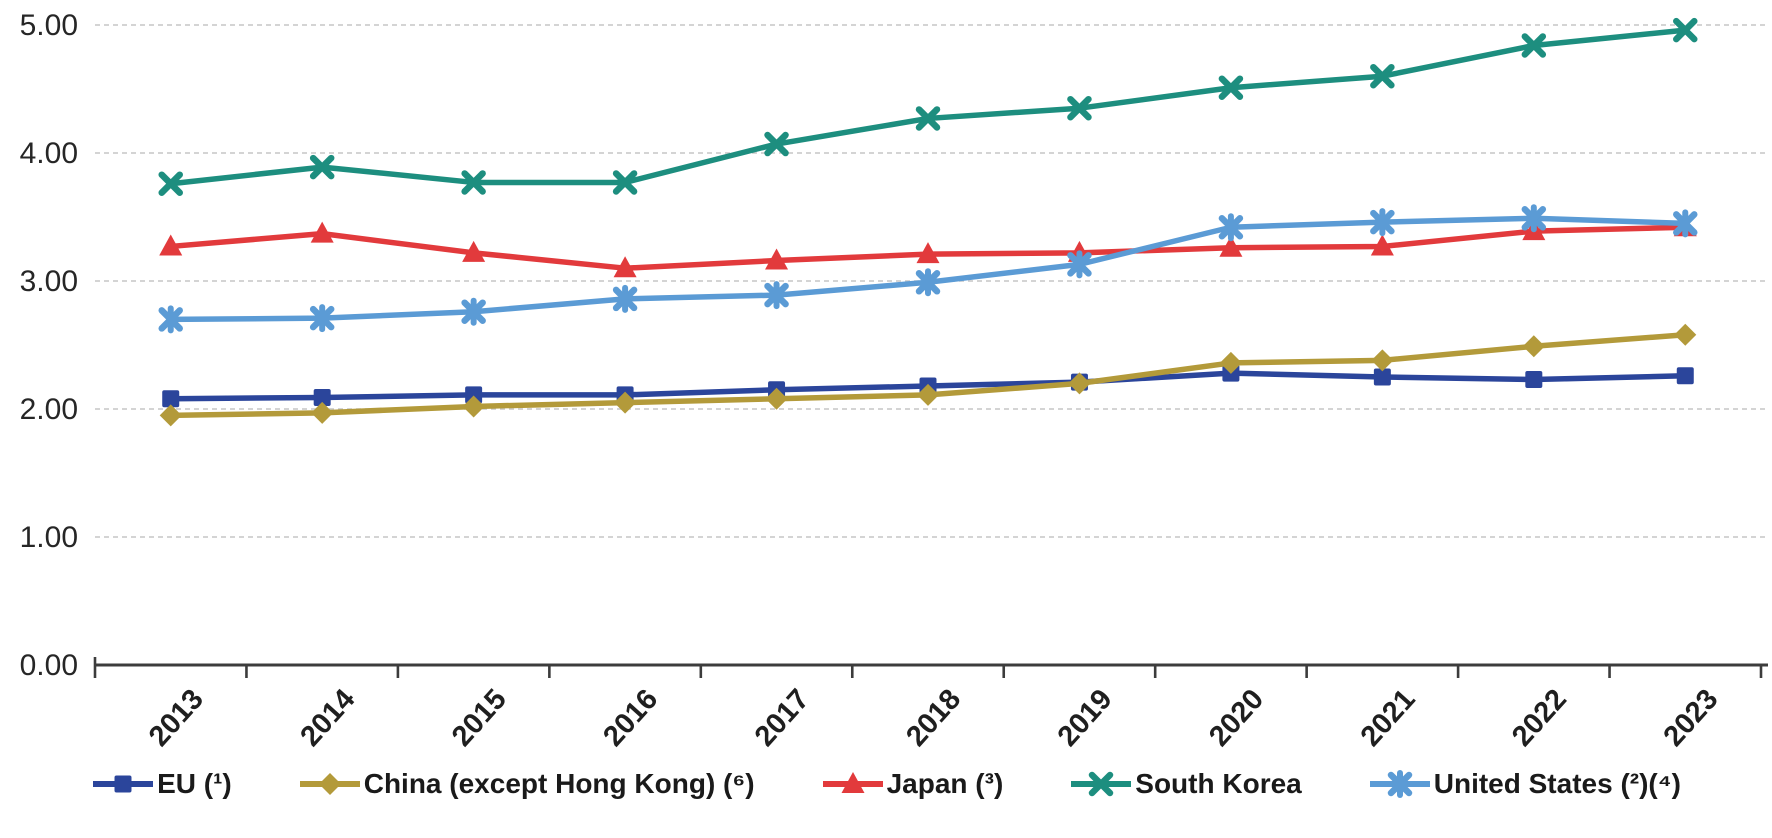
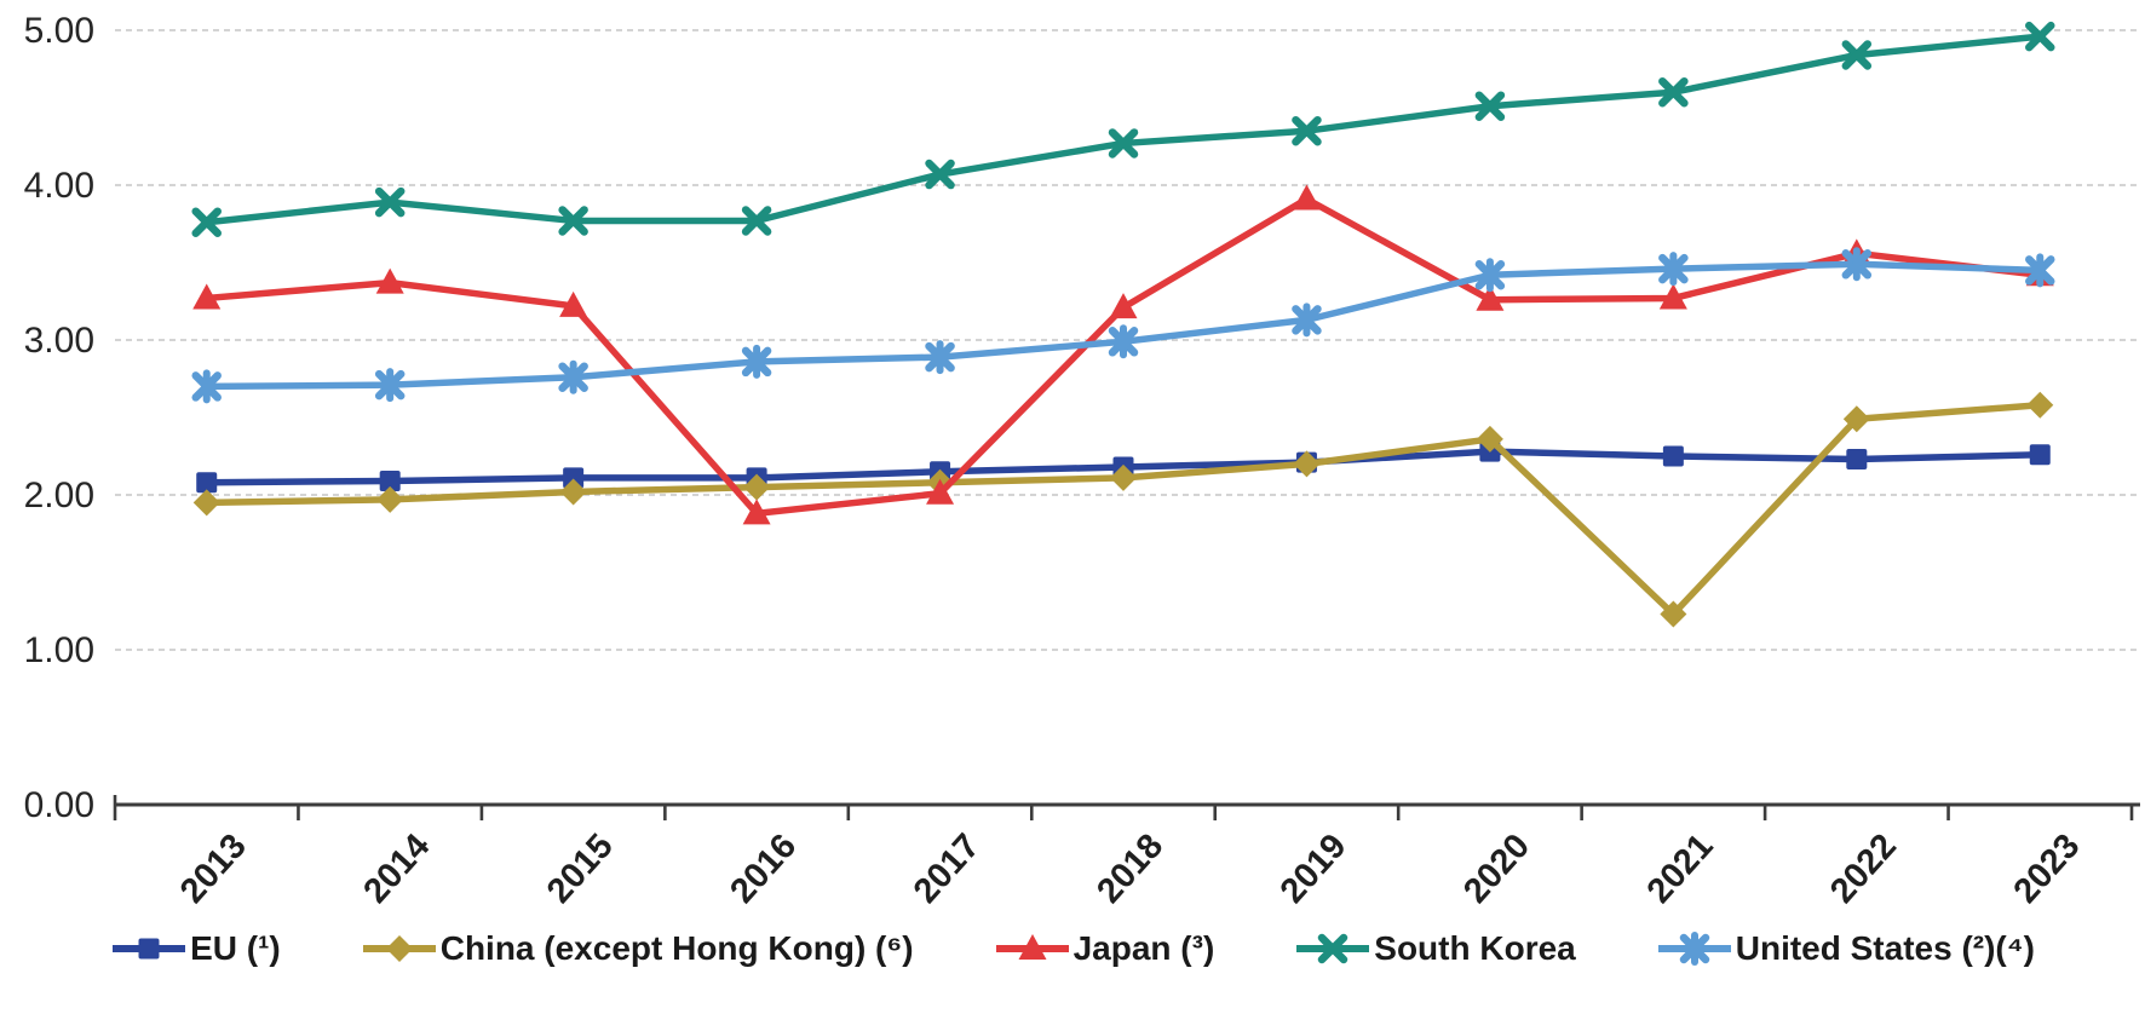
Japan (³)/2016: 3.10 -> 1.88
Japan (³)/2017: 3.16 -> 2.01
Japan (³)/2019: 3.22 -> 3.91
China (except Hong Kong) (⁶)/2021: 2.38 -> 1.23
Japan (³)/2022: 3.39 -> 3.56
